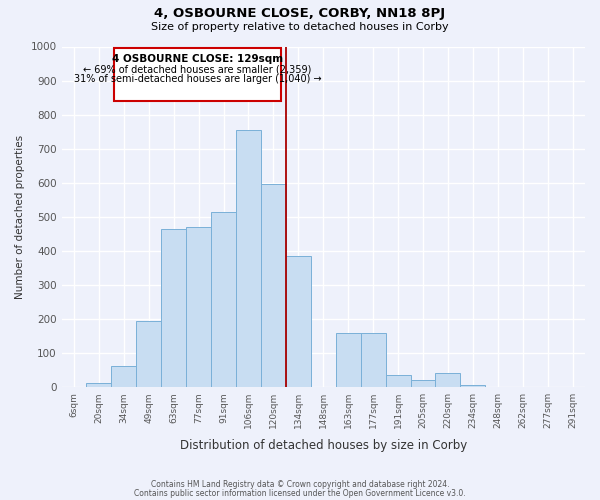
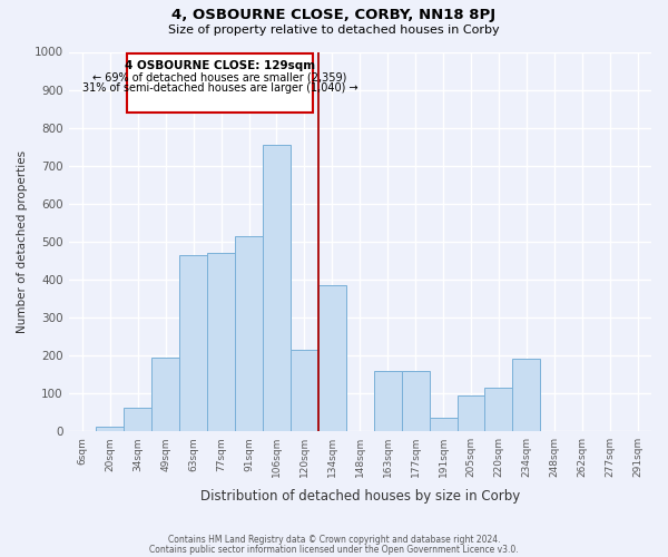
120sqm: 595 -> 215
205sqm: 22 -> 95
220sqm: 42 -> 115
234sqm: 5 -> 190
